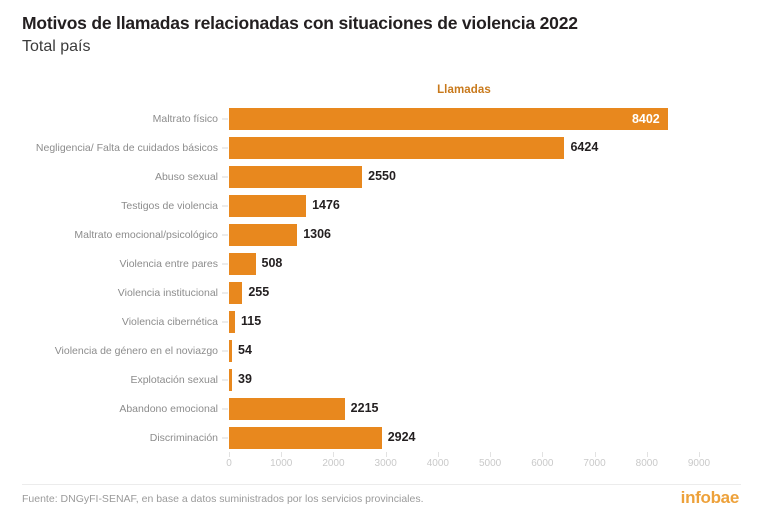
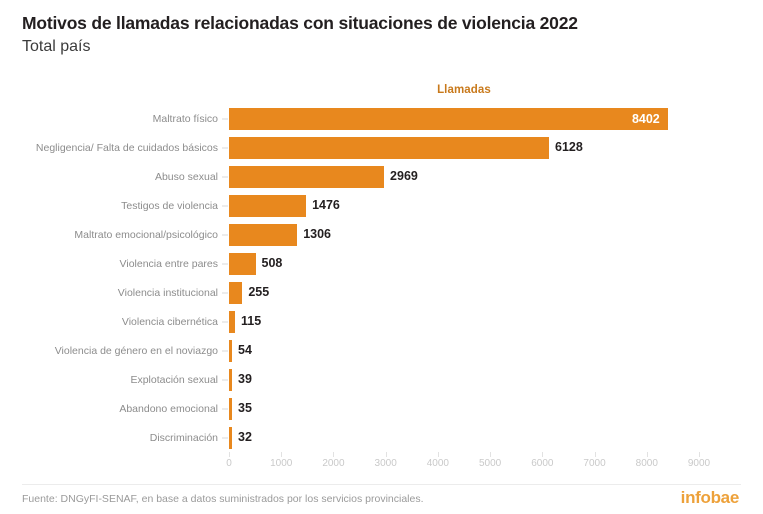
Negligencia/ Falta de cuidados básicos: 6424 -> 6128
Abuso sexual: 2550 -> 2969
Abandono emocional: 2215 -> 35
Discriminación: 2924 -> 32
